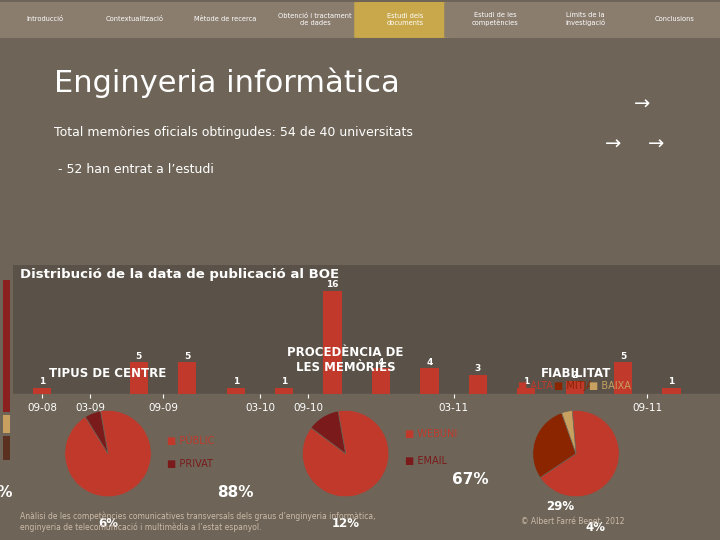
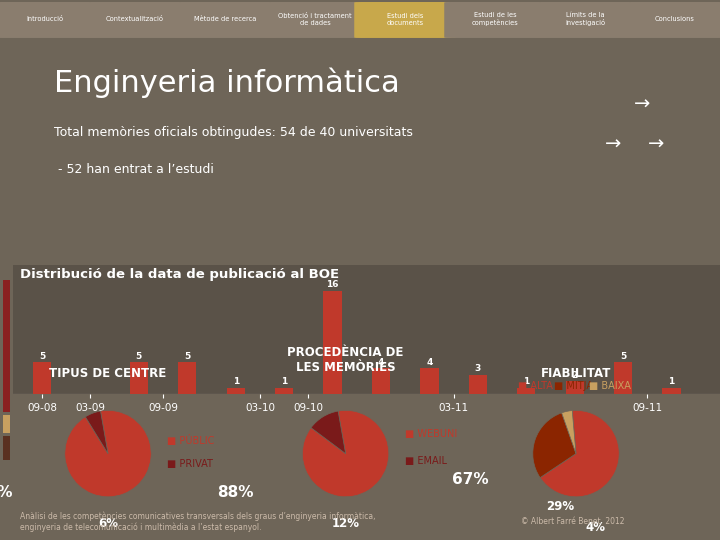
09-08: 1 -> 5
